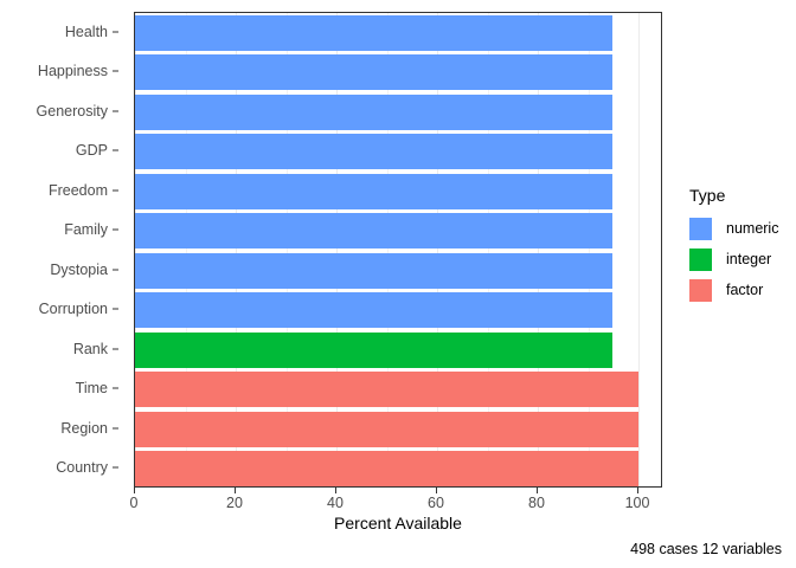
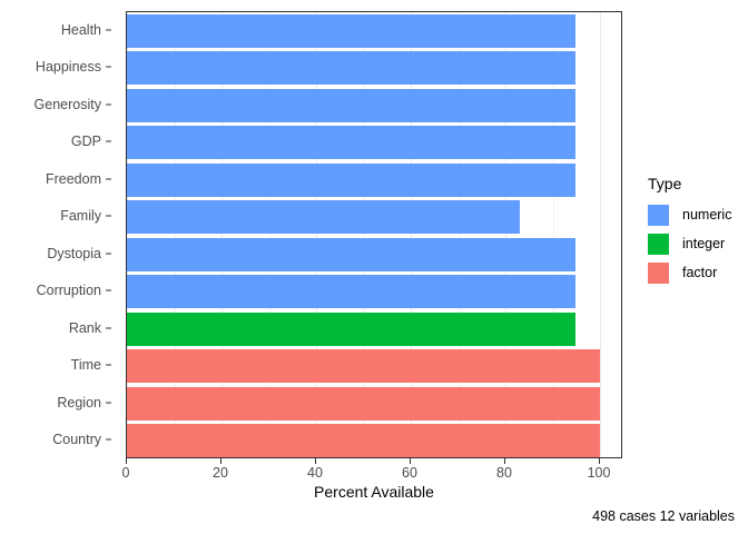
Family: 95 -> 83
